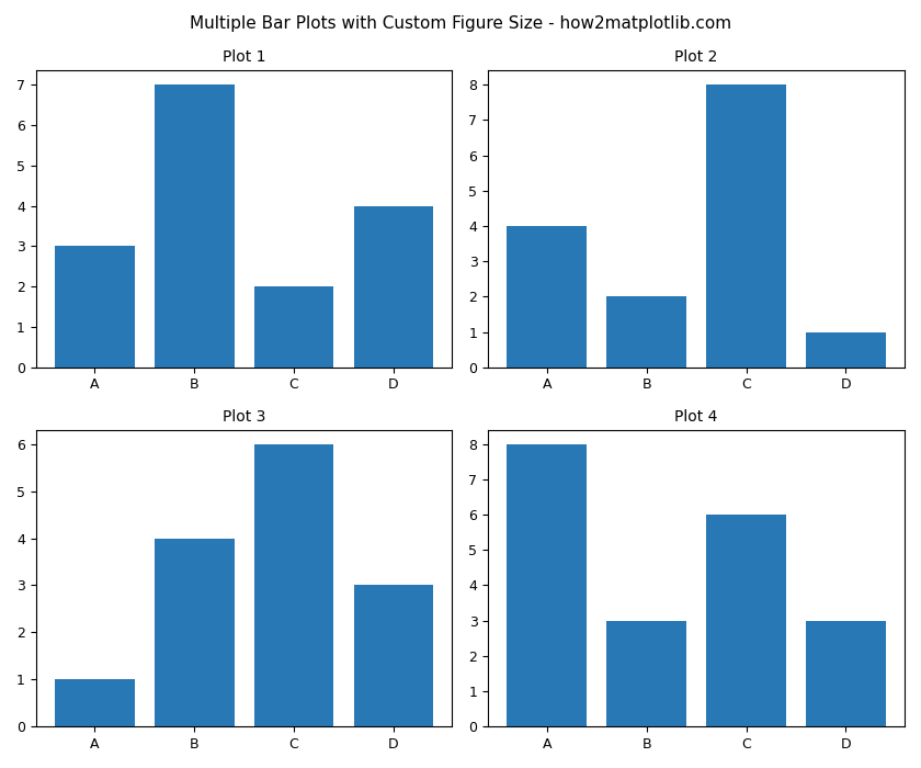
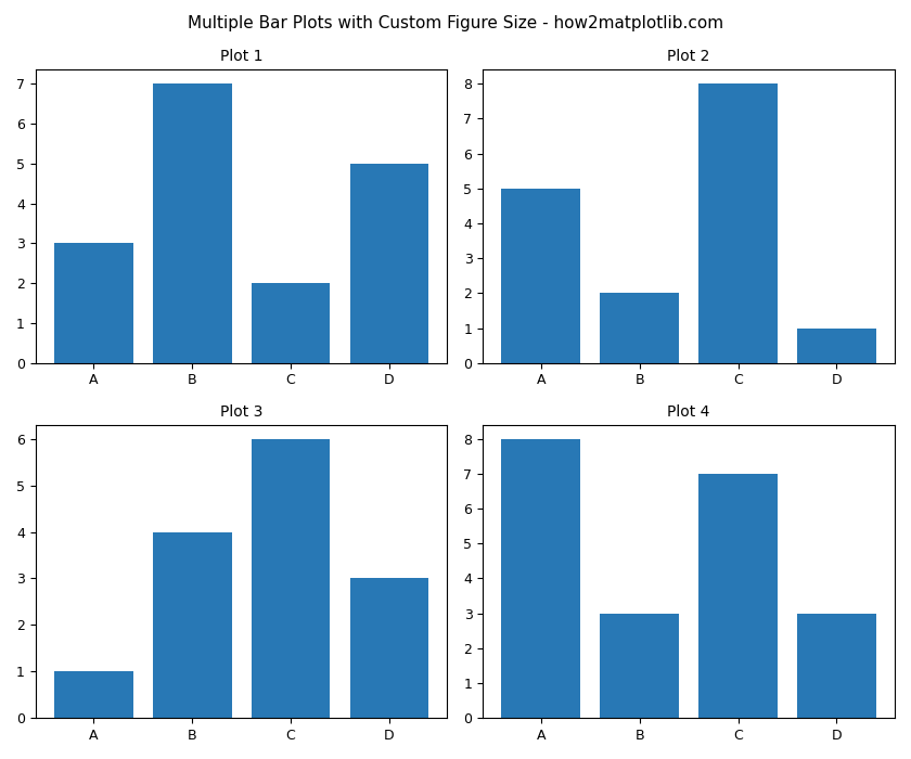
Plot 1/D: 4 -> 5
Plot 2/A: 4 -> 5
Plot 4/C: 6 -> 7
